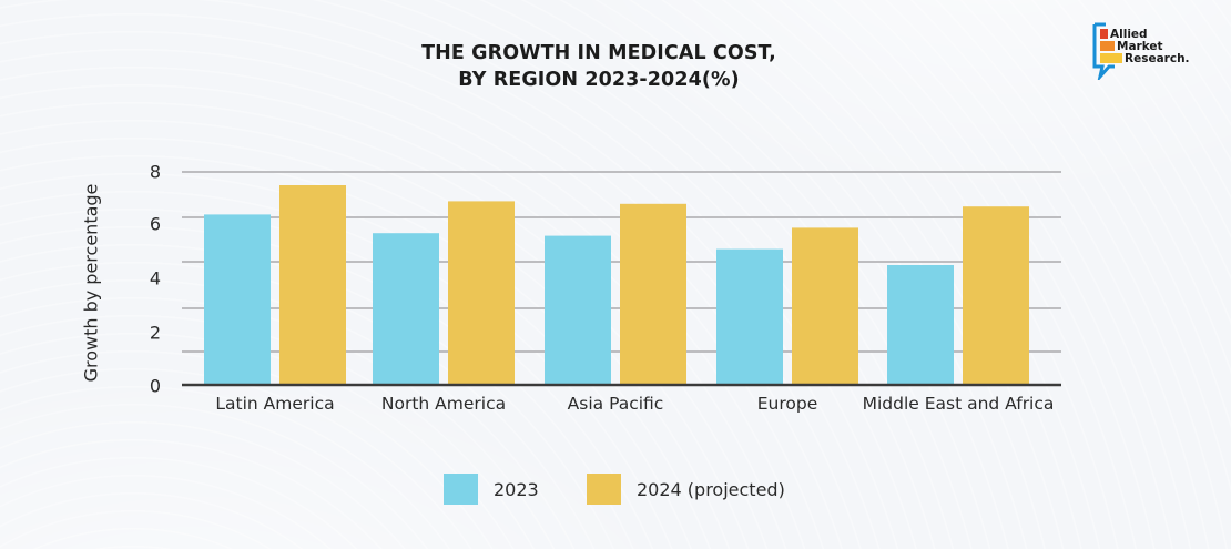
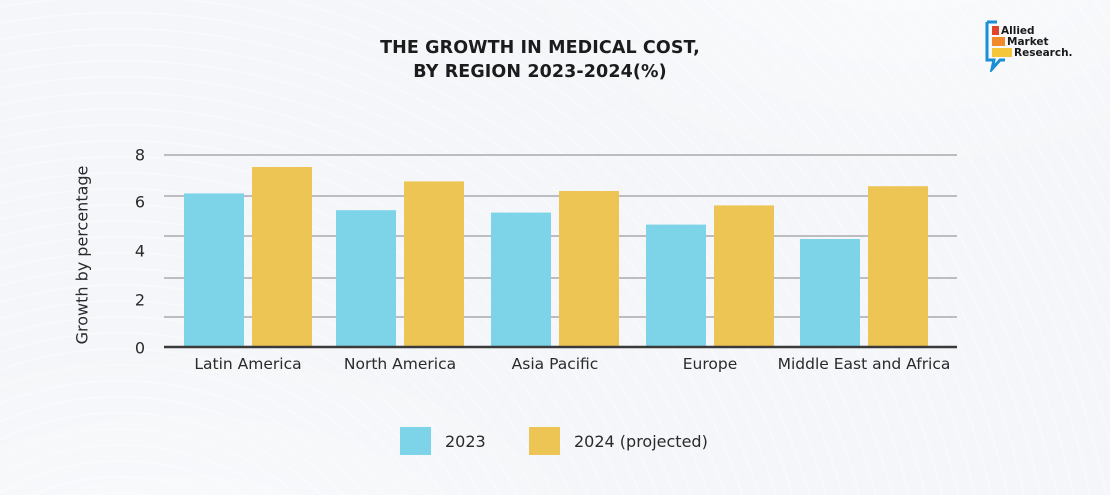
2024 (projected)/Asia Pacific: 6.8 -> 6.5
